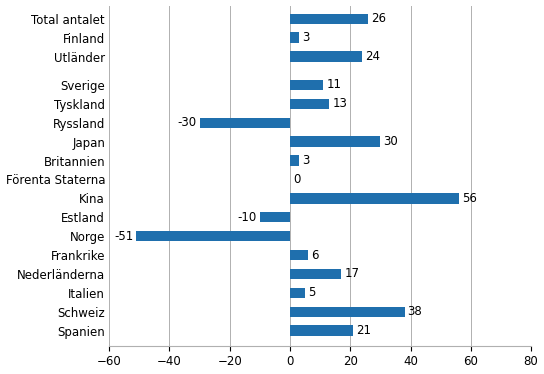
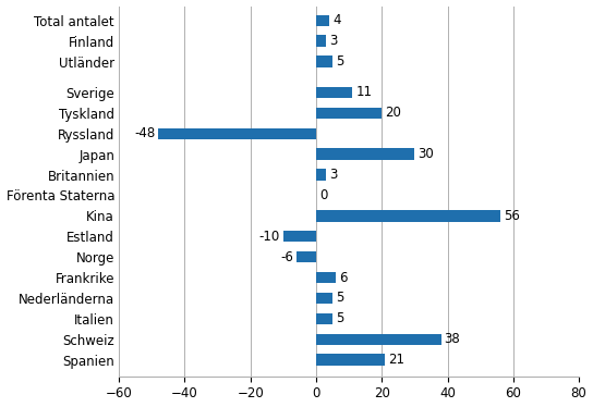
Total antalet: 26 -> 4
Utländer: 24 -> 5
Tyskland: 13 -> 20
Ryssland: -30 -> -48
Norge: -51 -> -6
Nederländerna: 17 -> 5
